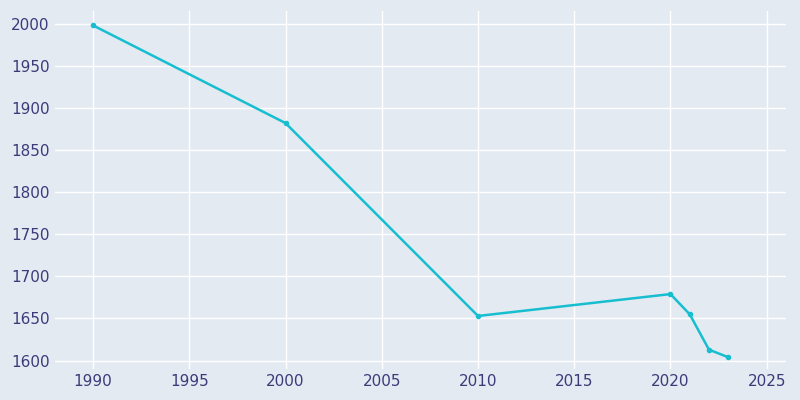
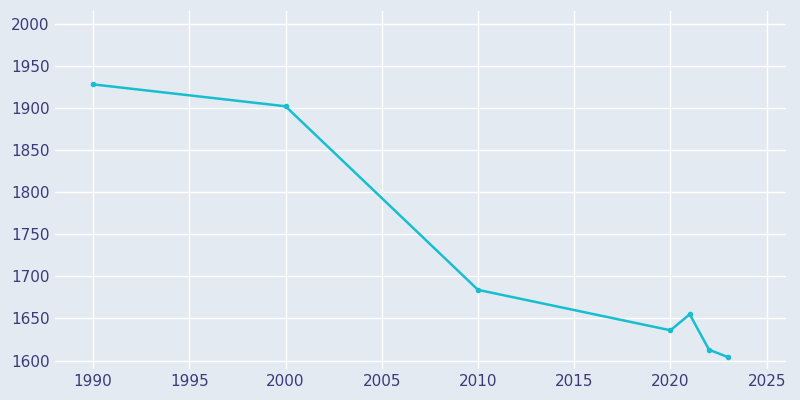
1990: 1998 -> 1928
2000: 1882 -> 1902
2010: 1653 -> 1684
2020: 1679 -> 1636
